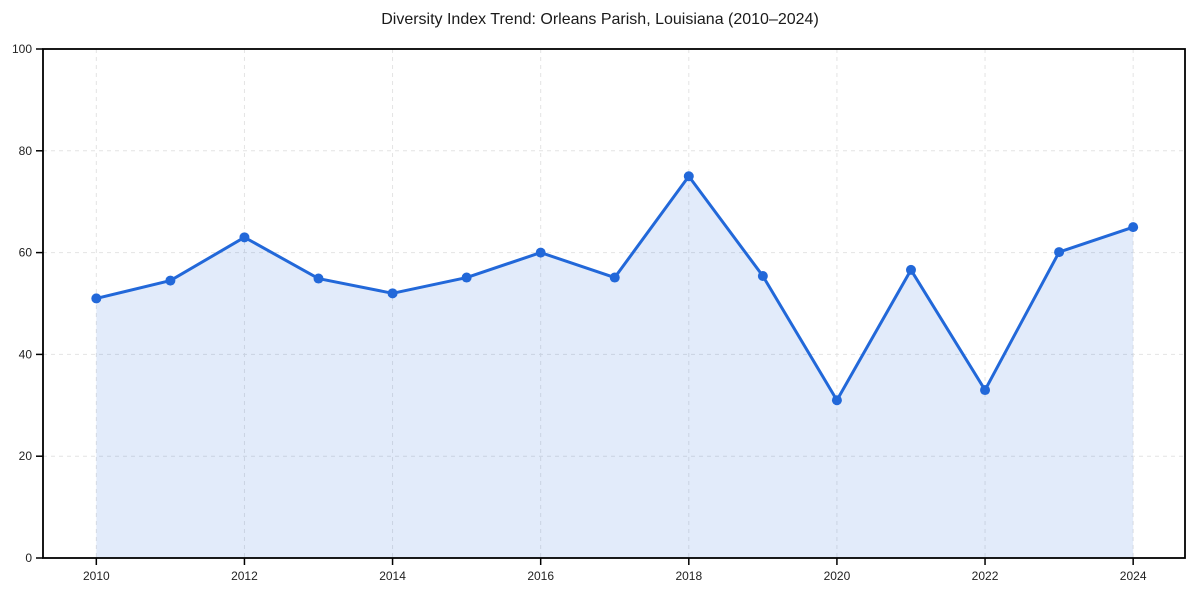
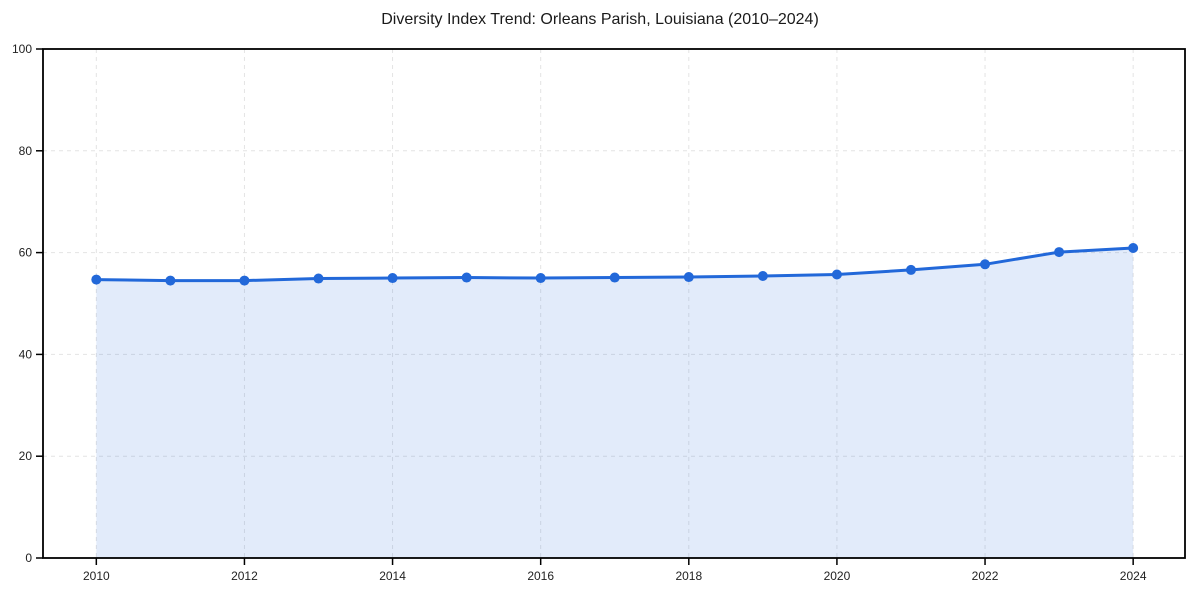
2010: 51 -> 55
2012: 63 -> 54
2014: 52 -> 55
2016: 60 -> 55
2018: 75 -> 55
2020: 31 -> 56
2022: 33 -> 58
2024: 65 -> 61
